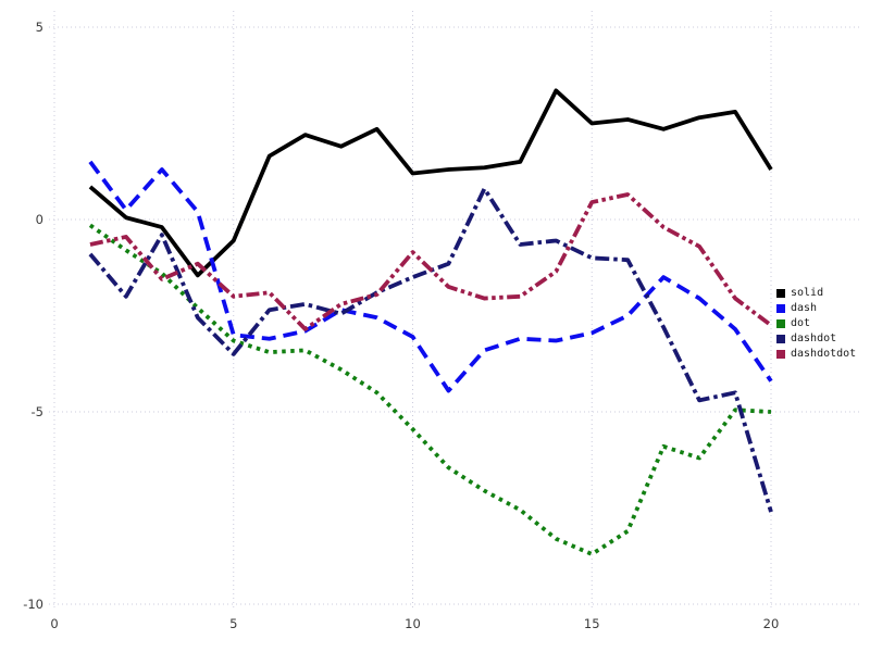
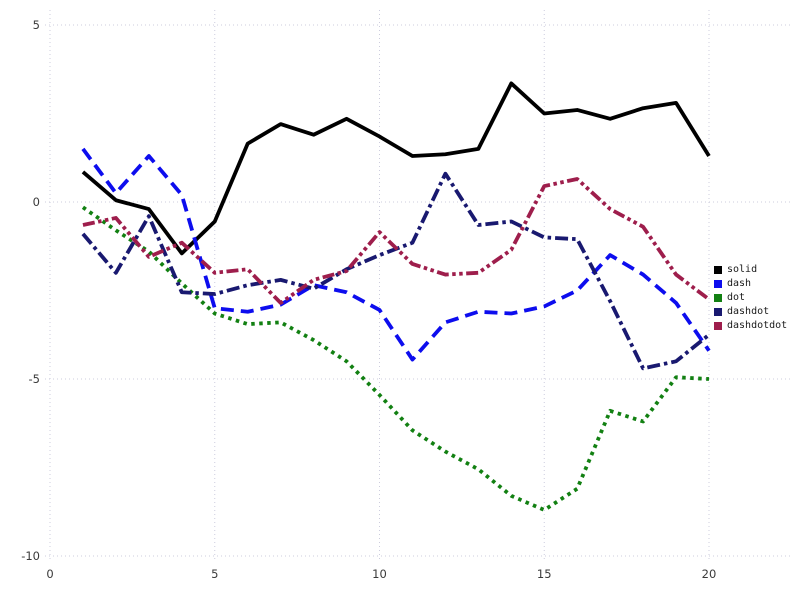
dashdot/5: -3.5 -> -2.6
solid/10: 1.2 -> 1.9
dashdot/20: -7.6 -> -3.8
